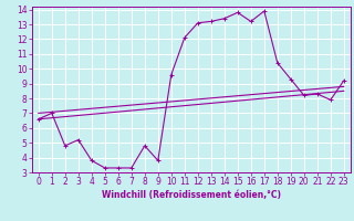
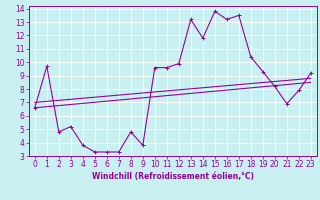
1: 7.0 -> 9.7
11: 12.1 -> 9.6
12: 13.1 -> 9.9
14: 13.4 -> 11.8
17: 13.9 -> 13.5
21: 8.3 -> 6.9
